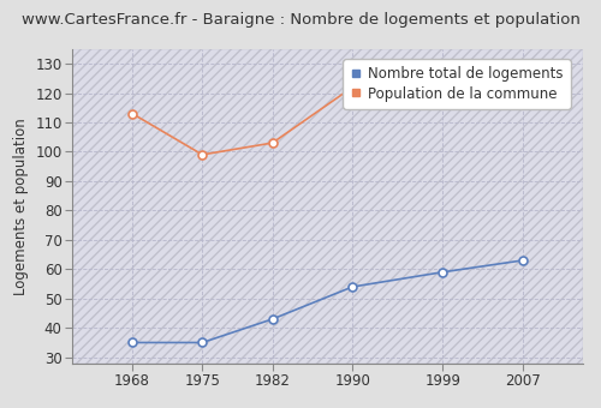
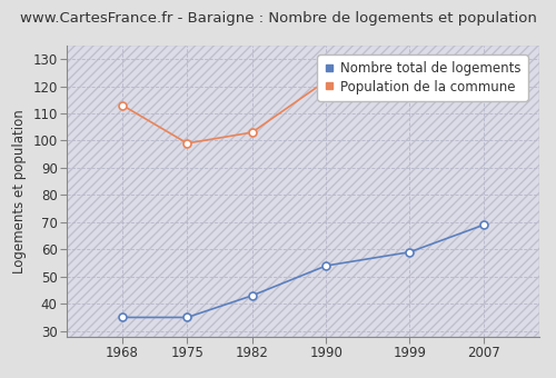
Nombre total de logements/2007: 63 -> 69
